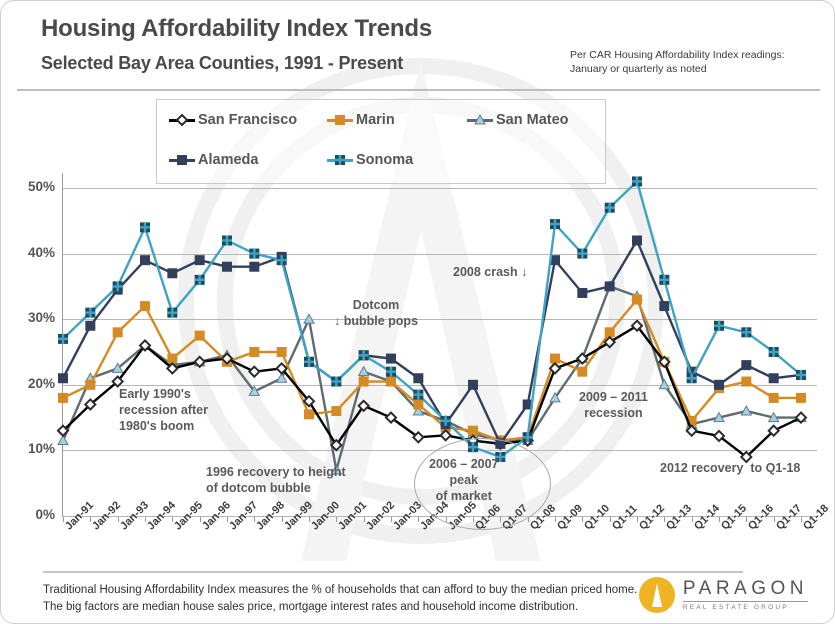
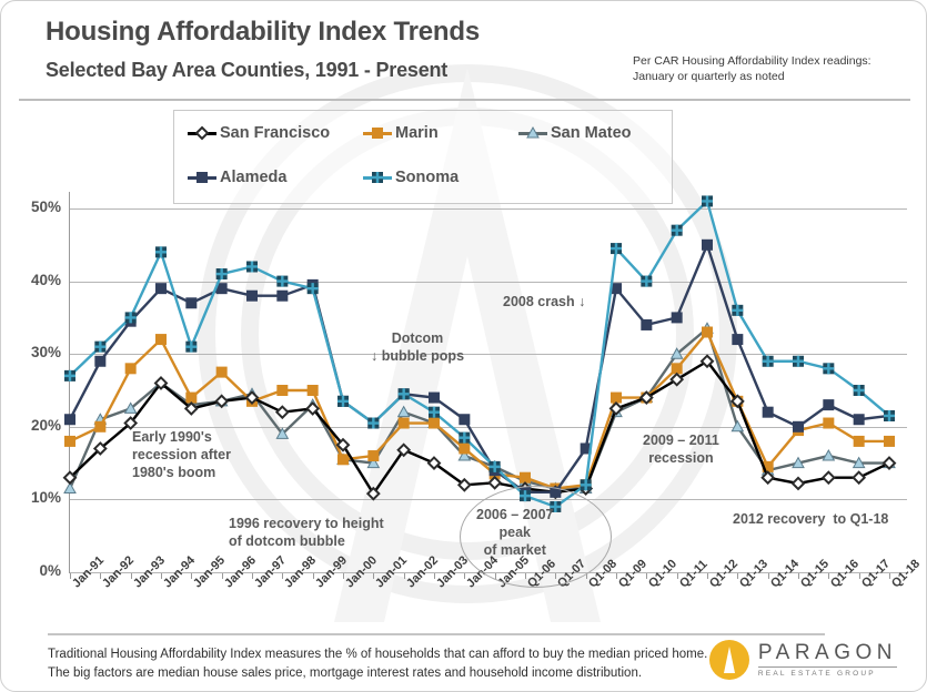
Sonoma/Jan-96: 36% -> 41%
San Mateo/Jan-99: 21% -> 23%
San Mateo/Jan-00: 30% -> 16%
San Mateo/Jan-01: 7% -> 15%
Alameda/Q1-06: 20% -> 11%
San Mateo/Q1-09: 18% -> 22%
Marin/Q1-10: 22% -> 24%
San Mateo/Q1-11: 35% -> 30%
Alameda/Q1-12: 42% -> 45%
Sonoma/Q1-14: 21% -> 29%
San Francisco/Q1-16: 9% -> 13%
